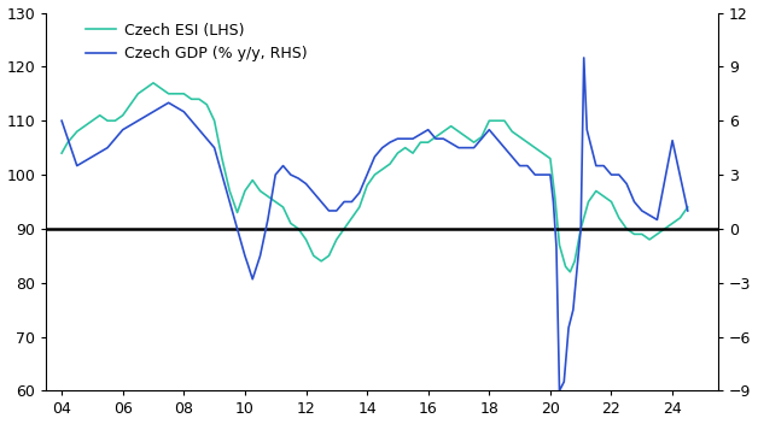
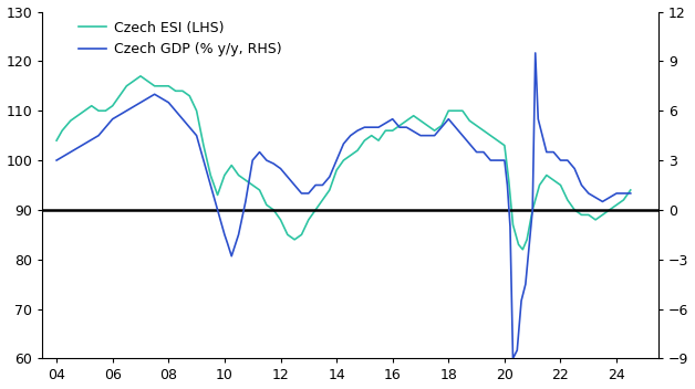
Czech GDP (% y/y, RHS)/04: 6.0 -> 3.0
Czech GDP (% y/y, RHS)/24: 4.9 -> 1.0
